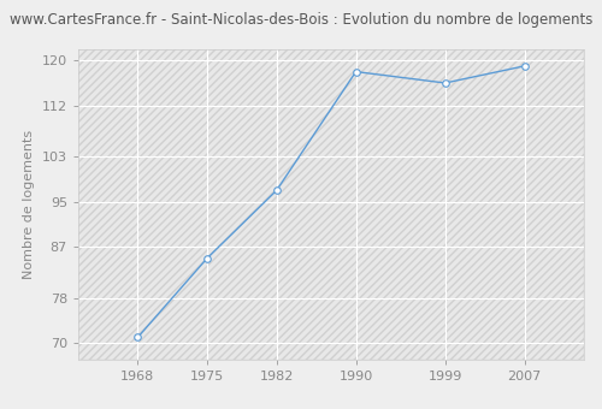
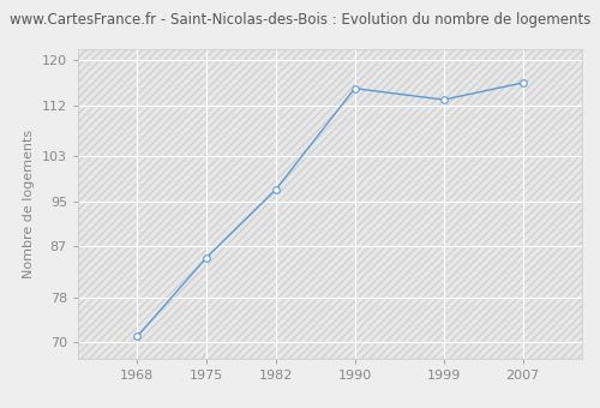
1990: 118 -> 115
1999: 116 -> 113
2007: 119 -> 116
